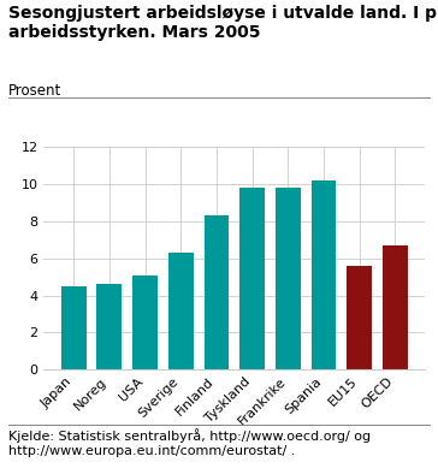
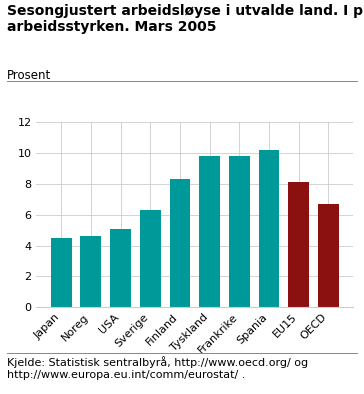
EU15: 5.6 -> 8.1
